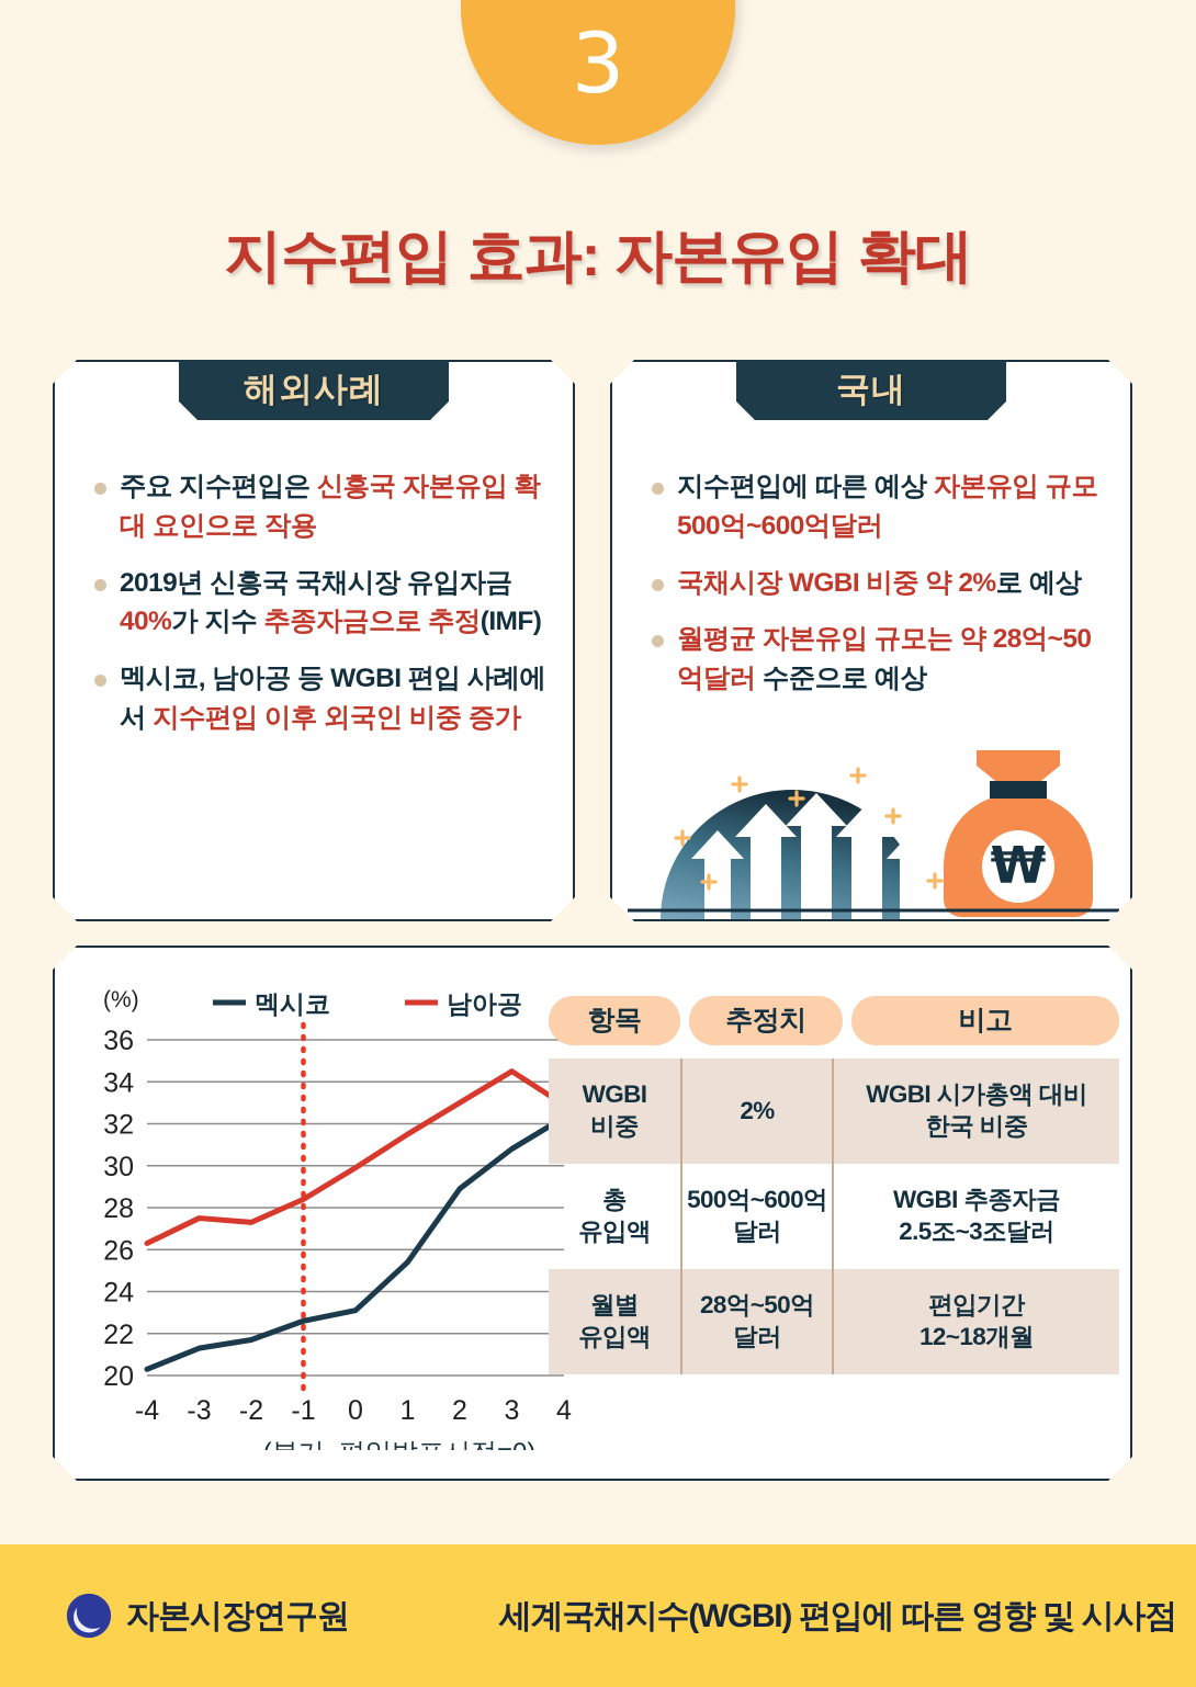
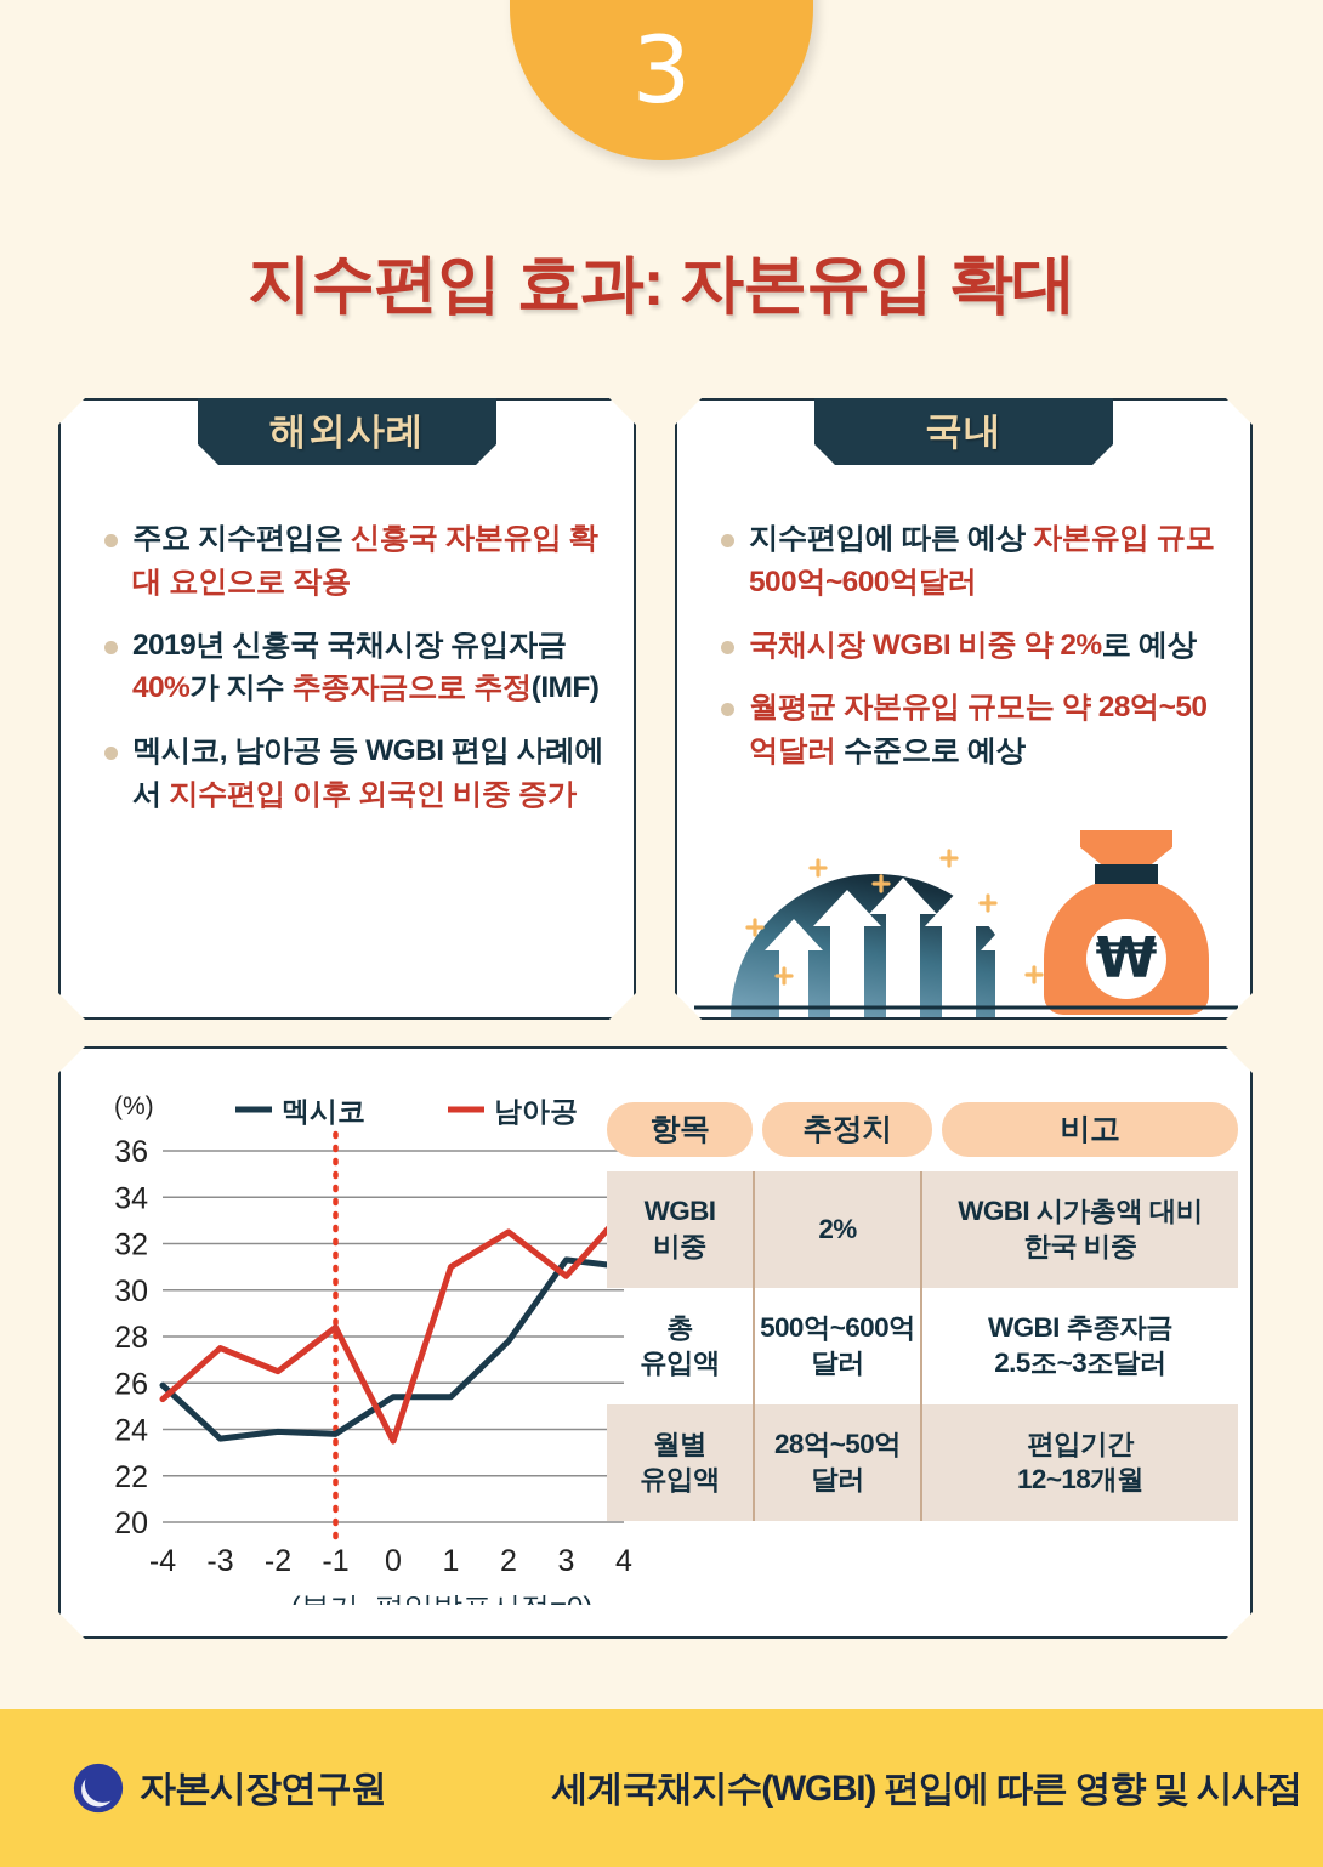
멕시코/-4: 20.3 -> 25.9
남아공/-4: 26.3 -> 25.3
멕시코/-3: 21.3 -> 23.6
멕시코/-2: 21.7 -> 23.9
남아공/-2: 27.3 -> 26.5
멕시코/-1: 22.6 -> 23.8
멕시코/0: 23.1 -> 25.4
남아공/0: 29.9 -> 23.5
남아공/1: 31.5 -> 31.0
멕시코/2: 28.9 -> 27.8
남아공/2: 33.0 -> 32.5
멕시코/3: 30.8 -> 31.3
남아공/3: 34.5 -> 30.6
멕시코/4: 32.3 -> 31.0
남아공/4: 32.9 -> 33.4
